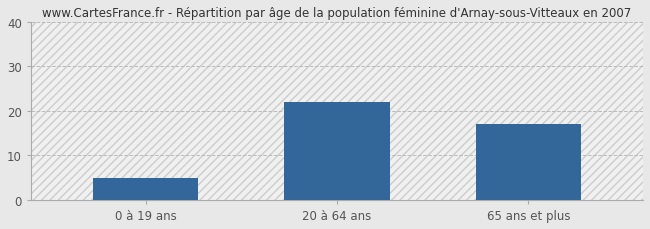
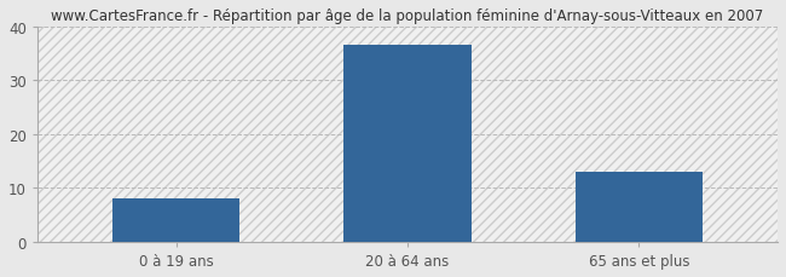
0 à 19 ans: 5.0 -> 8.0
20 à 64 ans: 22.0 -> 36.5
65 ans et plus: 17.0 -> 13.0
